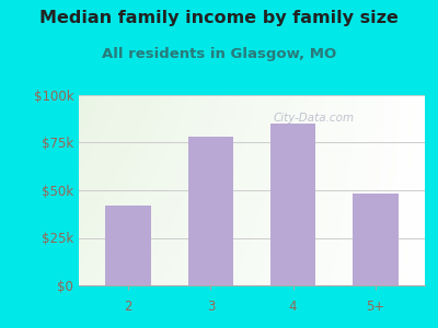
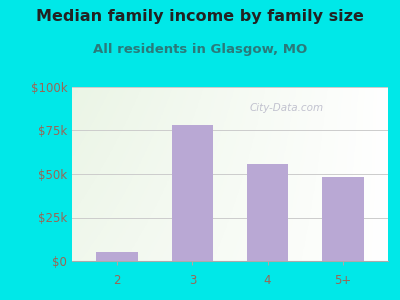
2: $42k -> $5k
4: $85k -> $56k
